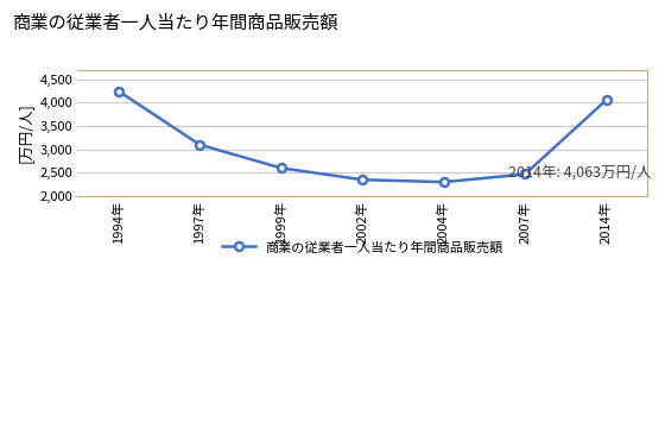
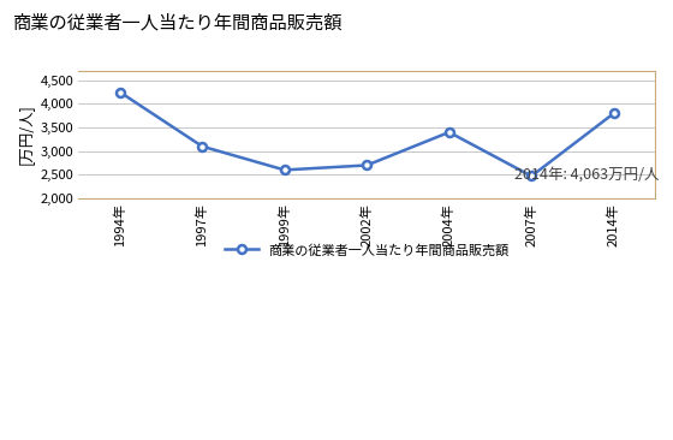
2002年: 2,350 -> 2,700
2004年: 2,300 -> 3,400
2014年: 4,060 -> 3,800
